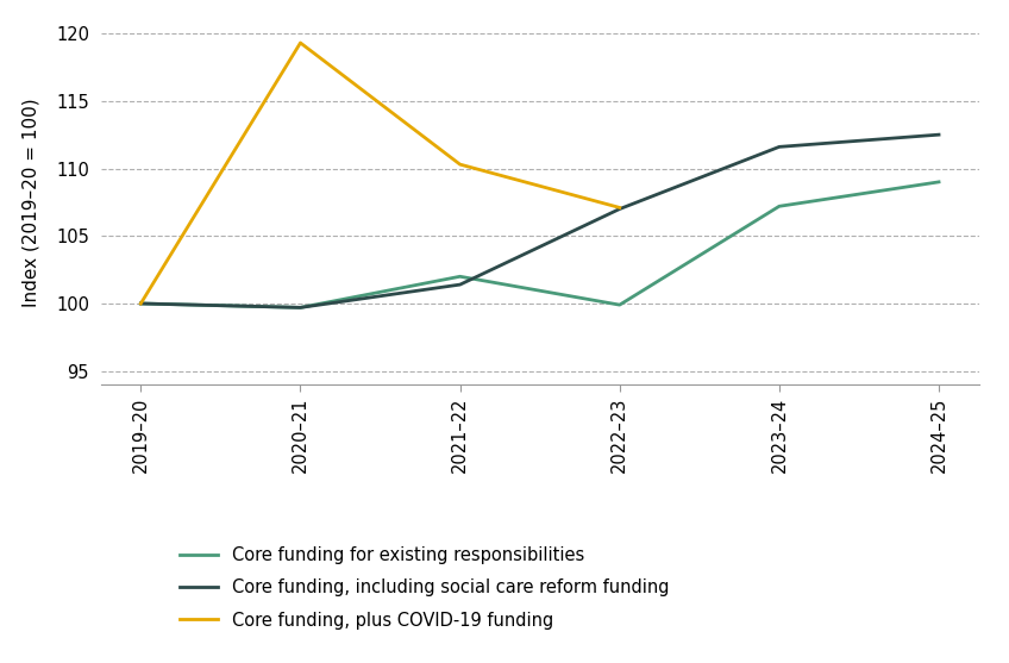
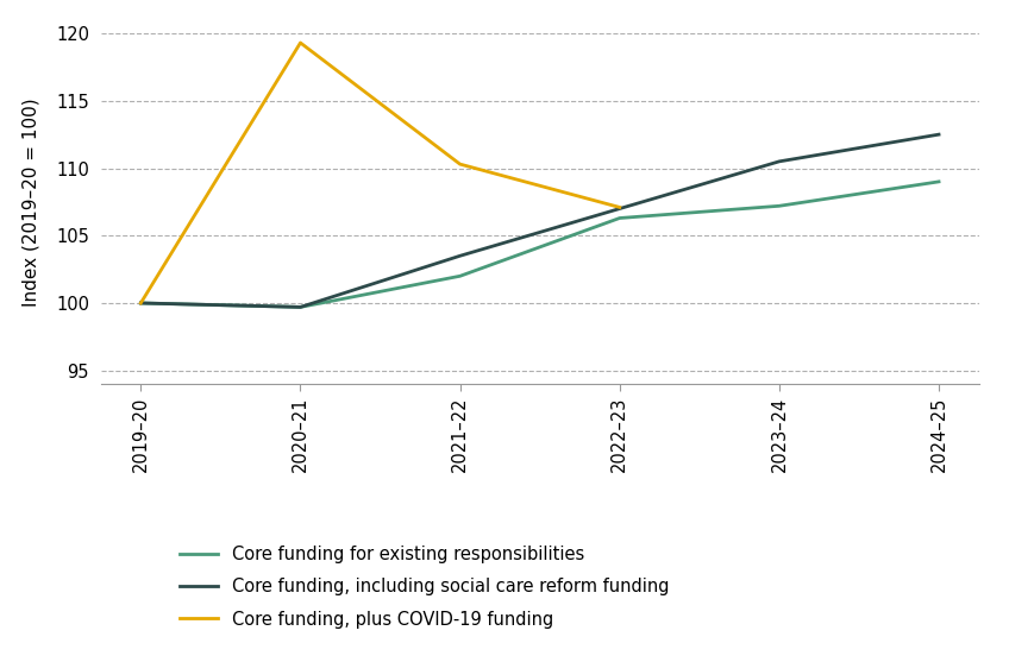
Core funding, including social care reform funding/2021–22: 101.4 -> 103.5
Core funding for existing responsibilities/2022–23: 99.9 -> 106.3
Core funding, including social care reform funding/2023–24: 111.6 -> 110.5
